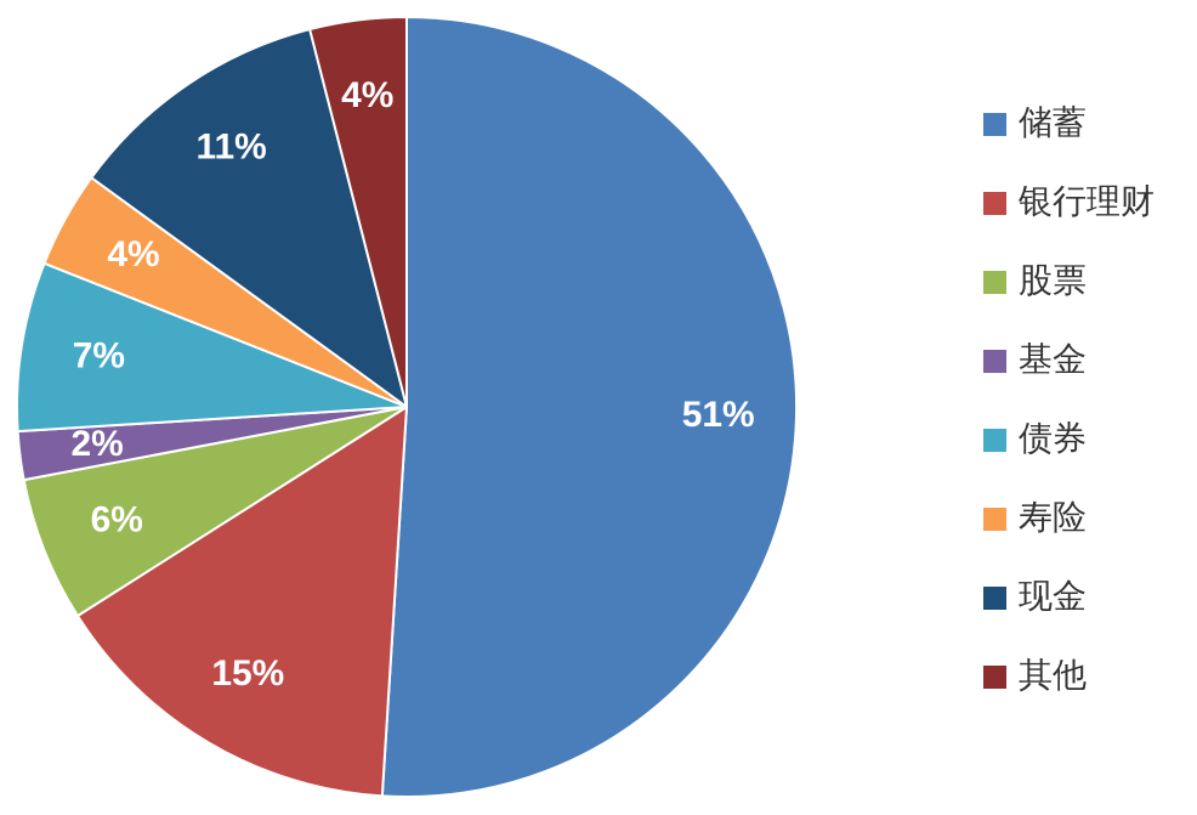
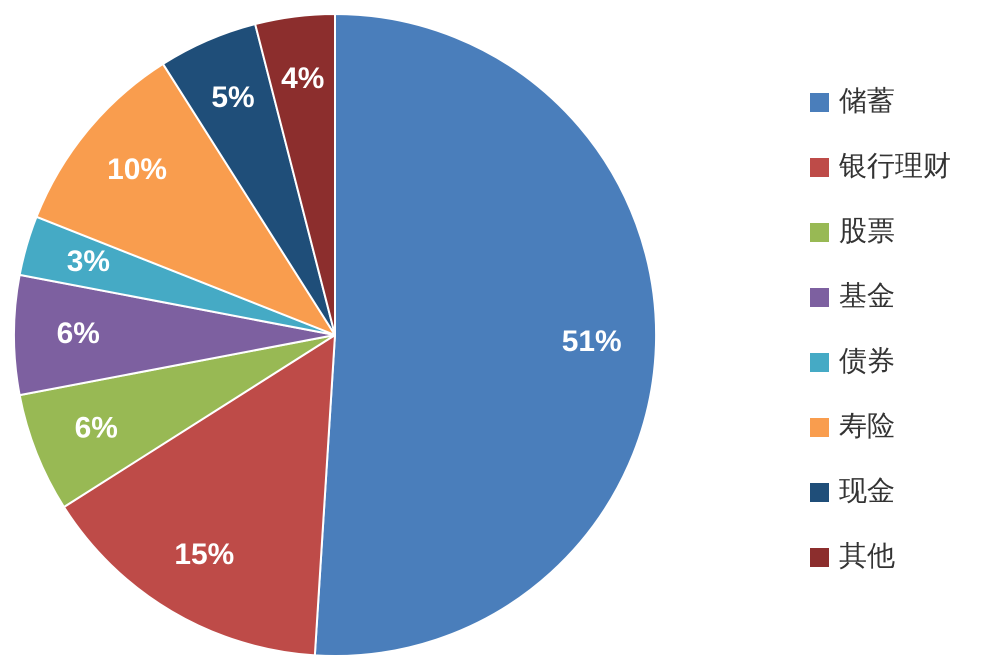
基金: 2% -> 6%
债券: 7% -> 3%
寿险: 4% -> 10%
现金: 11% -> 5%
